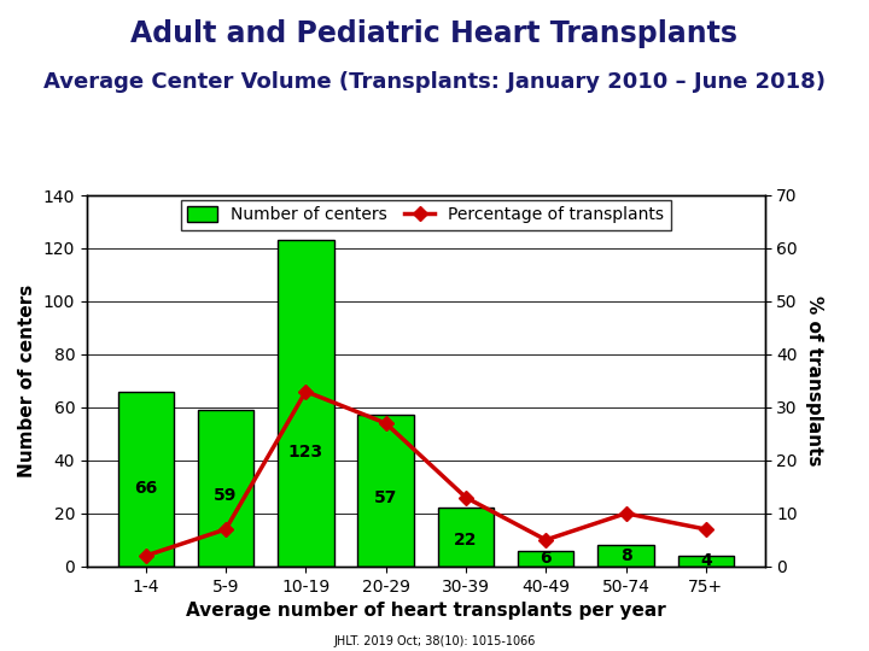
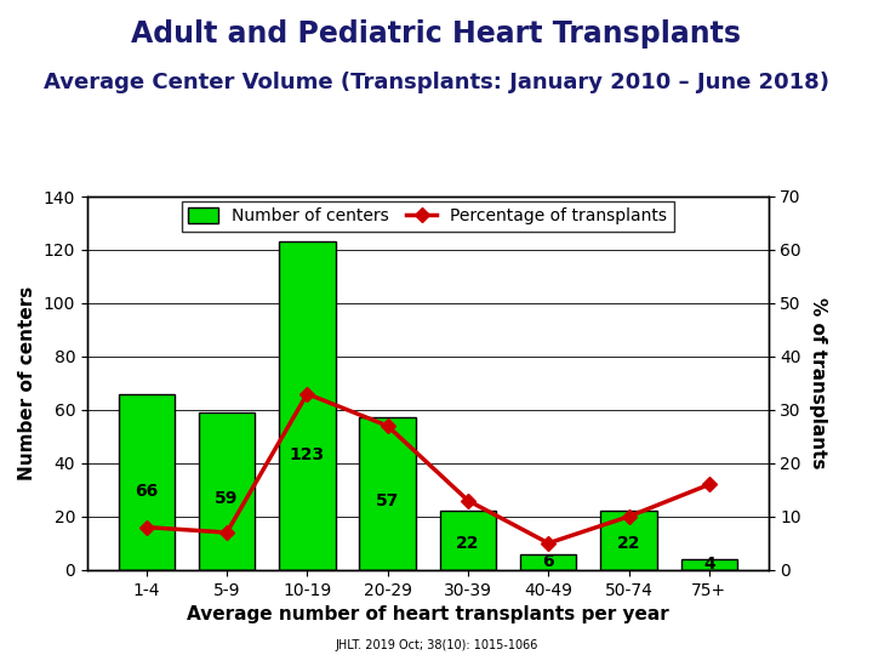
Percentage of transplants/1-4: 2 -> 8
Number of centers/50-74: 8 -> 22
Percentage of transplants/75+: 7 -> 16
